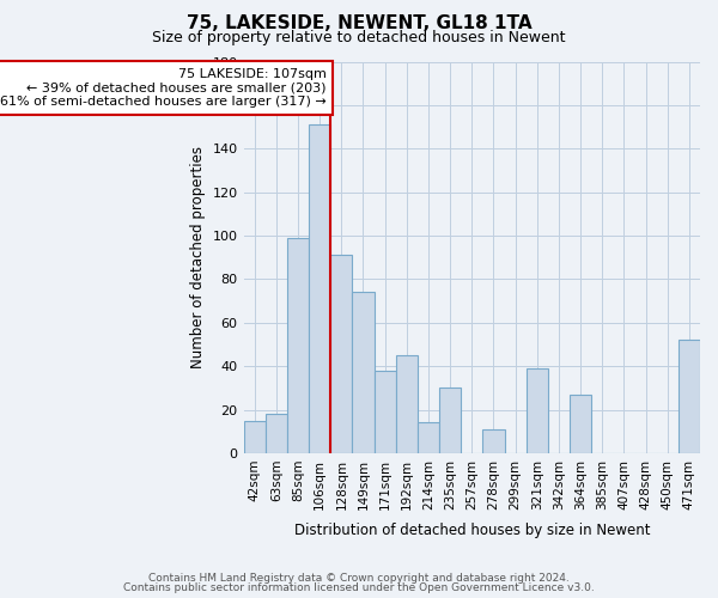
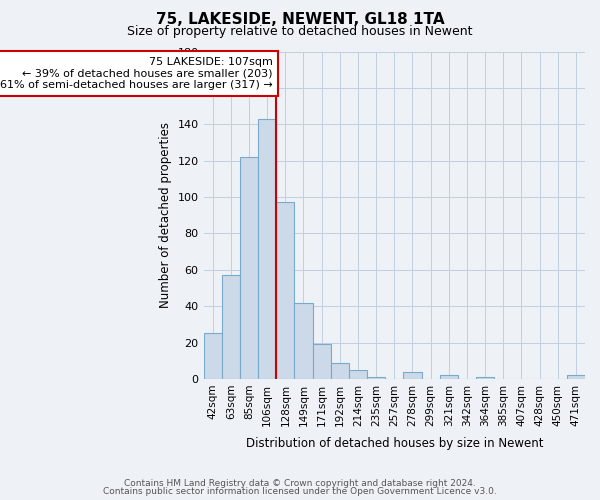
42sqm: 15 -> 25
63sqm: 18 -> 57
85sqm: 99 -> 122
106sqm: 151 -> 143
128sqm: 91 -> 97
149sqm: 74 -> 42
171sqm: 38 -> 19
192sqm: 45 -> 9
214sqm: 14 -> 5
235sqm: 30 -> 1
278sqm: 11 -> 4
321sqm: 39 -> 2
364sqm: 27 -> 1
471sqm: 52 -> 2
